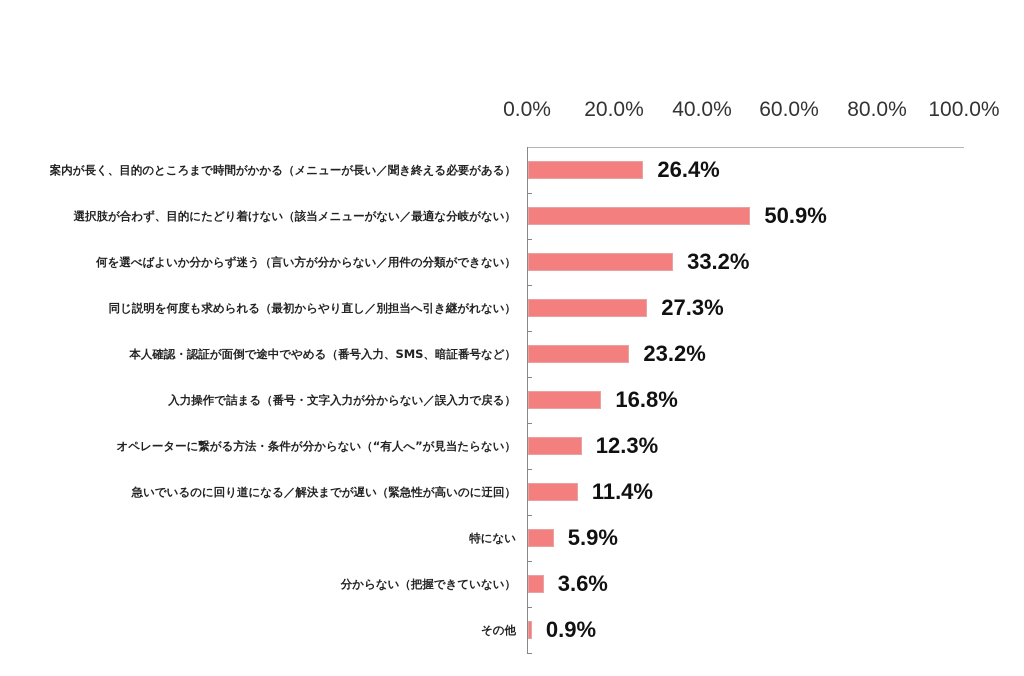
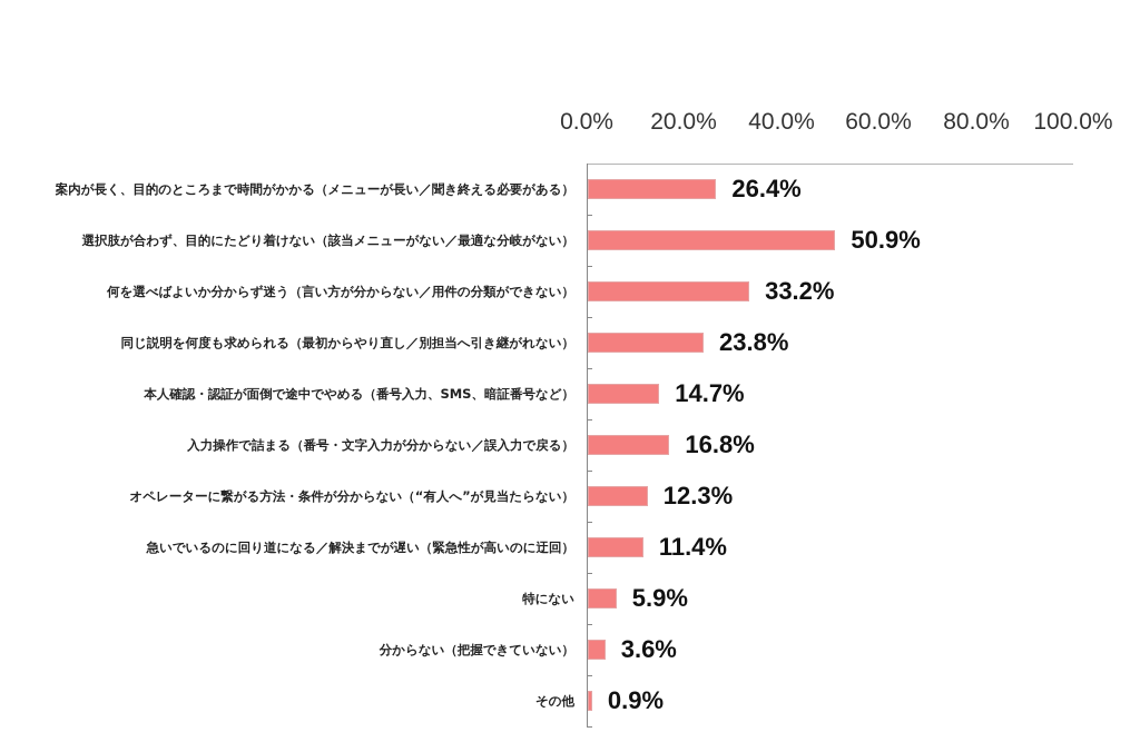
同じ説明を何度も求められる（最初からやり直し／別担当へ引き継がれない）: 27.3% -> 23.8%
本人確認・認証が面倒で途中でやめる（番号入力、SMS、暗証番号など）: 23.2% -> 14.7%
